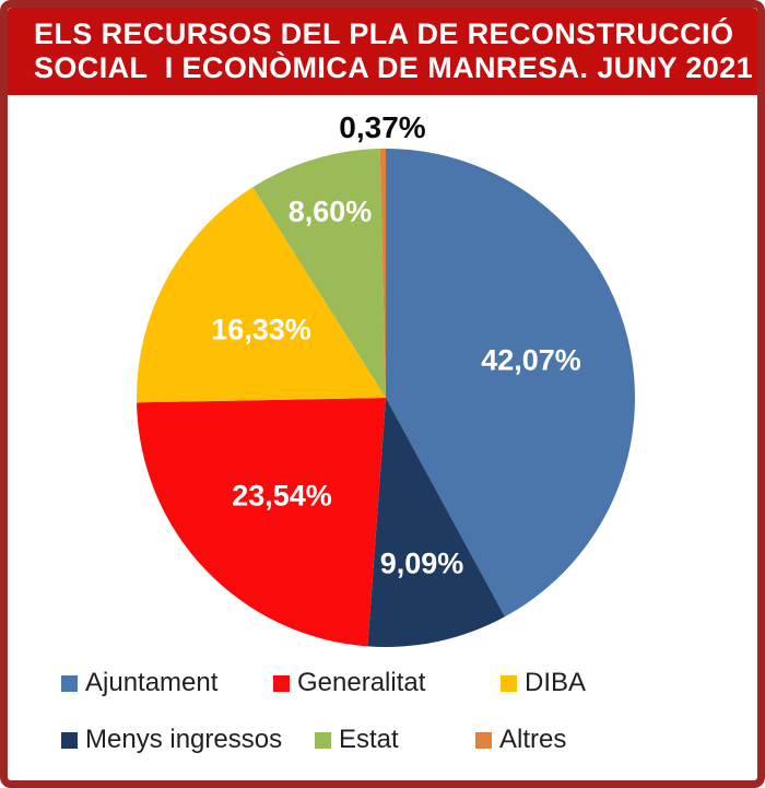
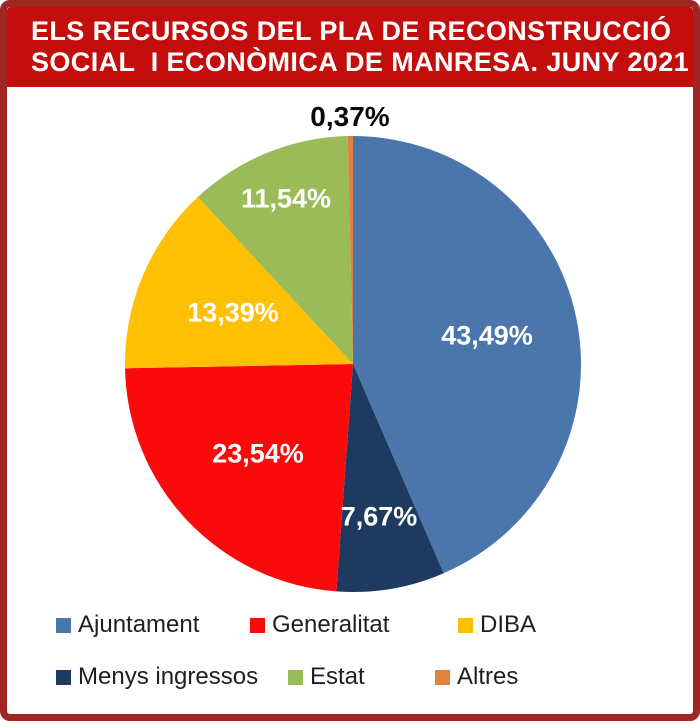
Ajuntament: 42,07% -> 43,49%
Menys ingressos: 9,09% -> 7,67%
DIBA: 16,33% -> 13,39%
Estat: 8,60% -> 11,54%
